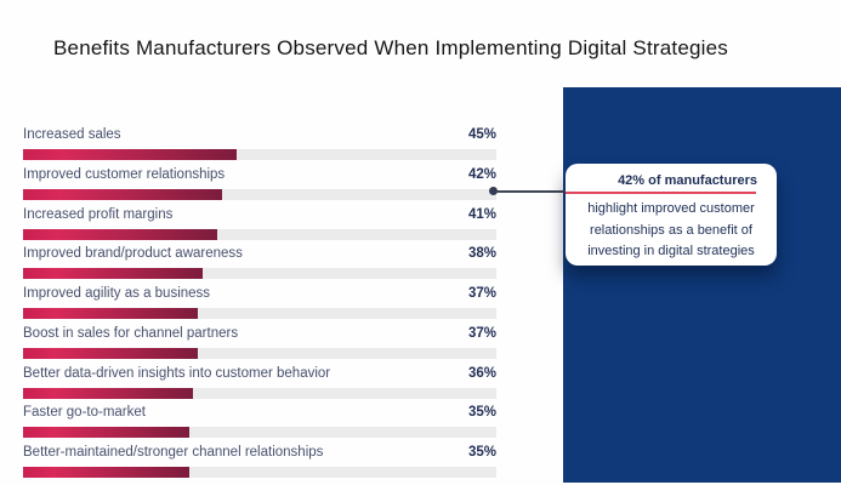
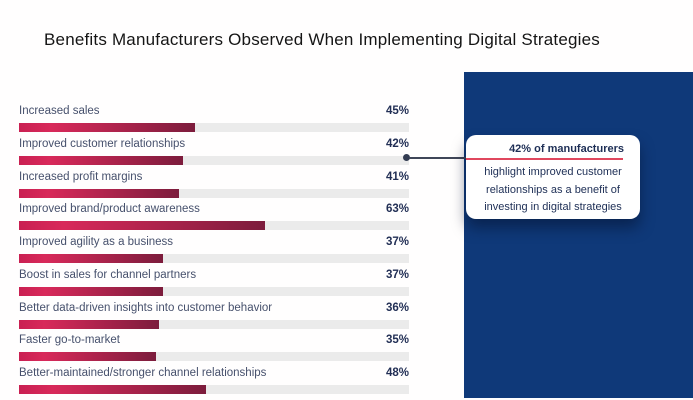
Improved brand/product awareness: 38% -> 63%
Better-maintained/stronger channel relationships: 35% -> 48%
